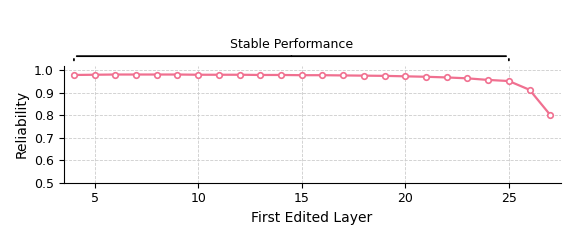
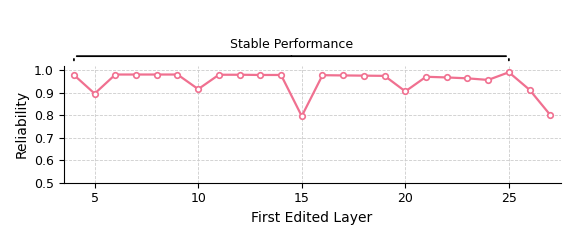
5: 0.979 -> 0.895
10: 0.979 -> 0.915
15: 0.977 -> 0.795
20: 0.972 -> 0.905
25: 0.951 -> 0.990
